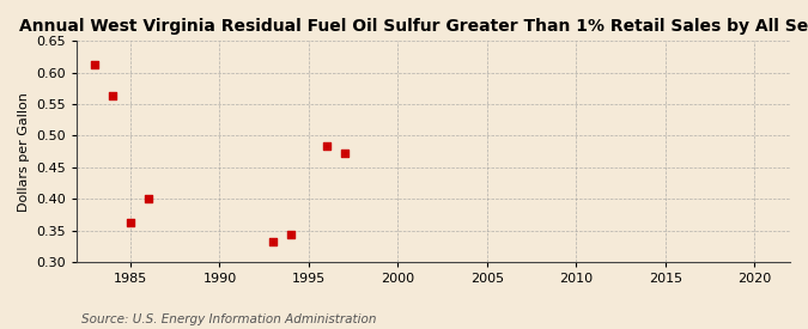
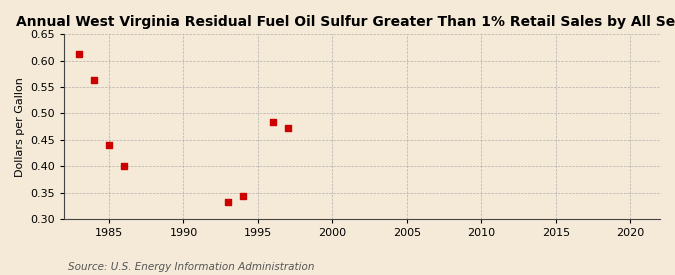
1985: 0.363 -> 0.440
